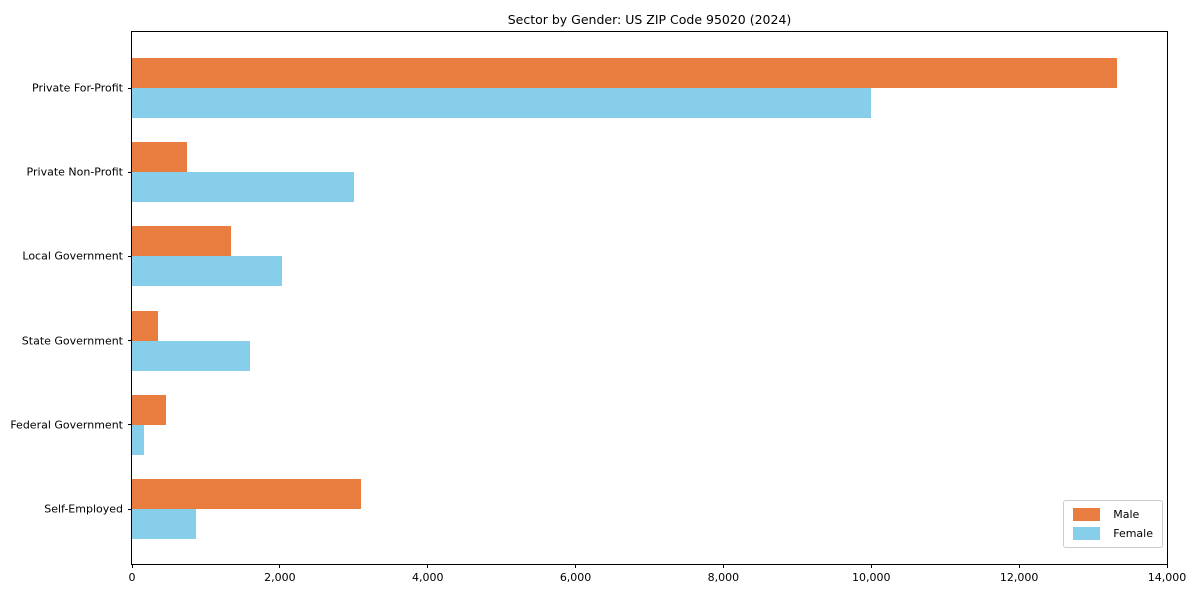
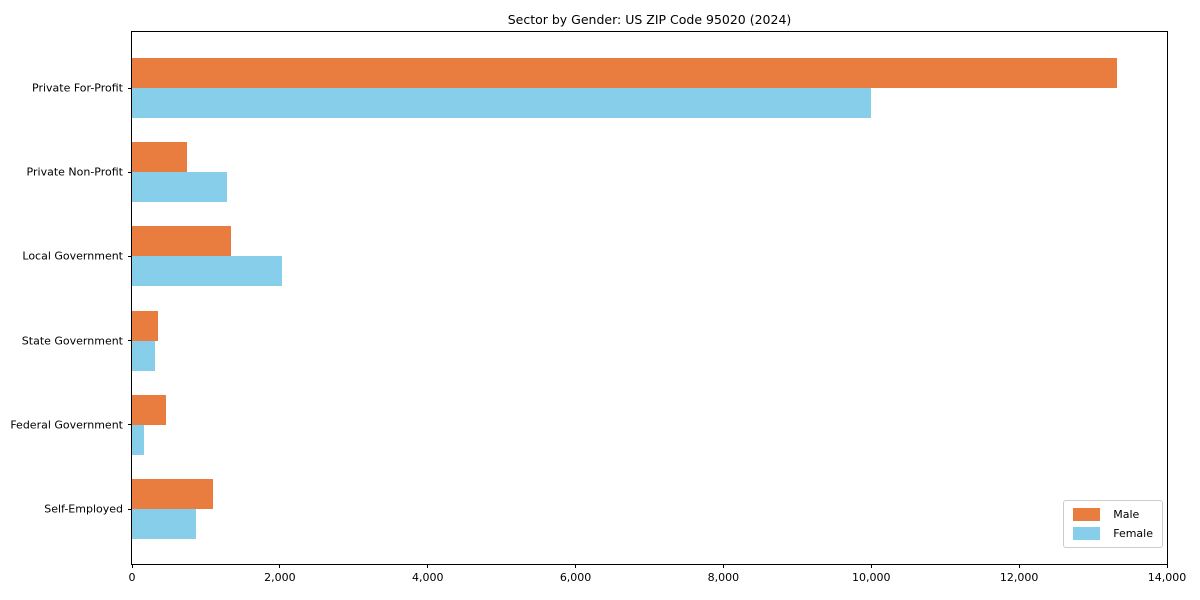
Female/Private Non-Profit: 3000 -> 1300
Female/State Government: 1600 -> 300
Male/Self-Employed: 3100 -> 1100
